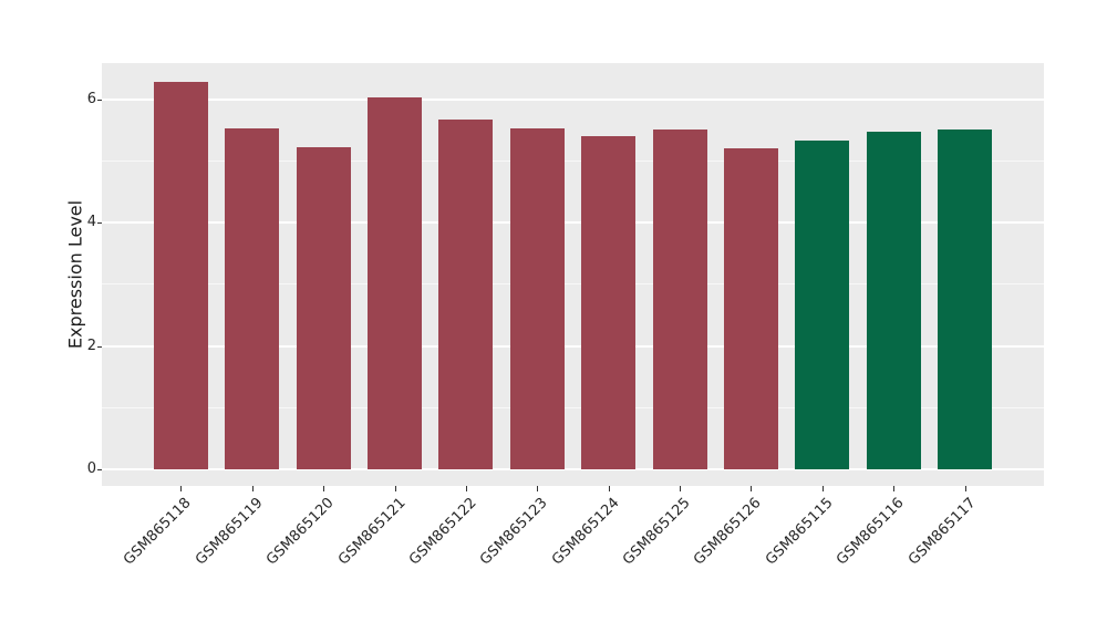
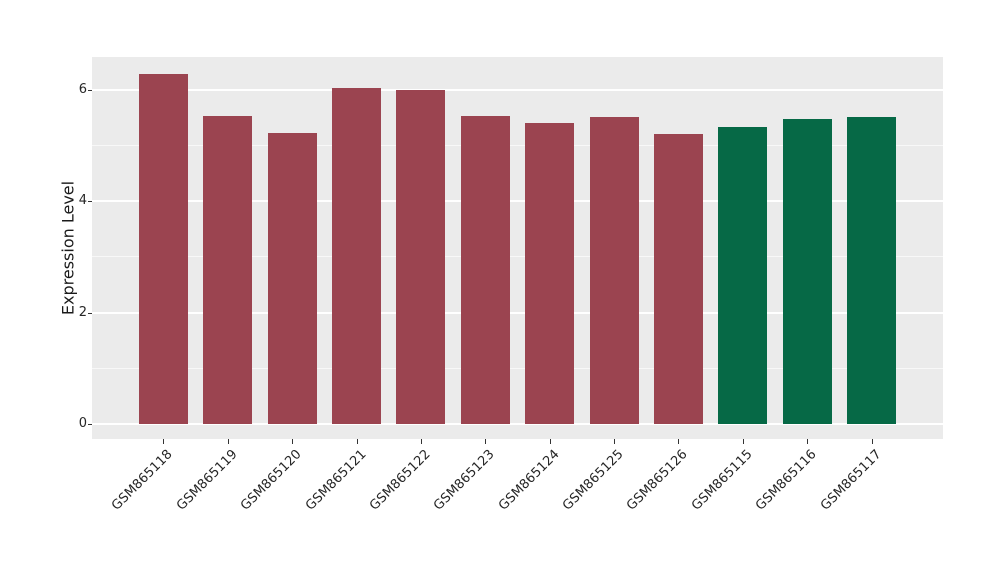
GSM865122: 5.7 -> 6.0
